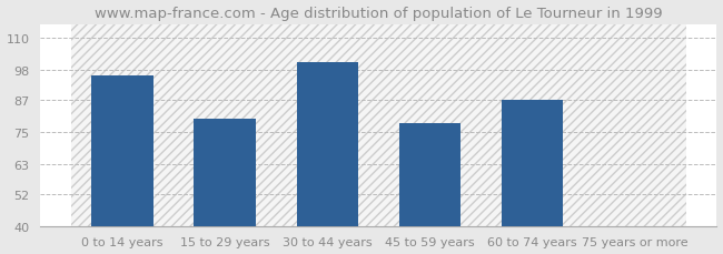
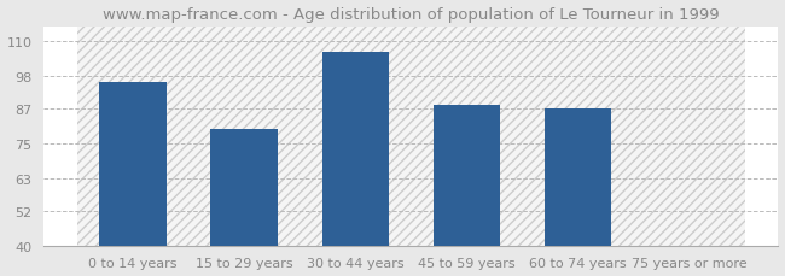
30 to 44 years: 101 -> 106
45 to 59 years: 78 -> 88
